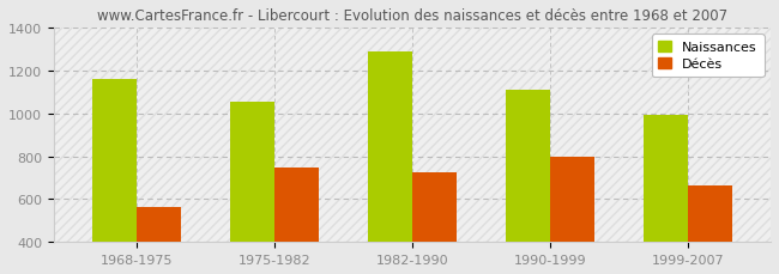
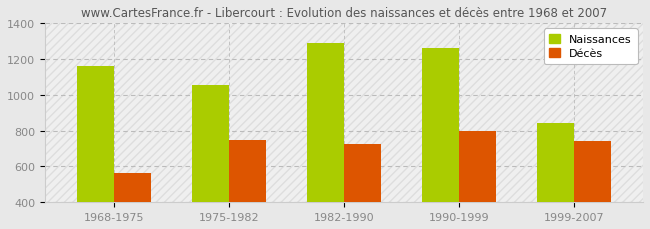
Naissances/1990-1999: 1110 -> 1260
Naissances/1999-2007: 1000 -> 840
Décès/1999-2007: 660 -> 740
